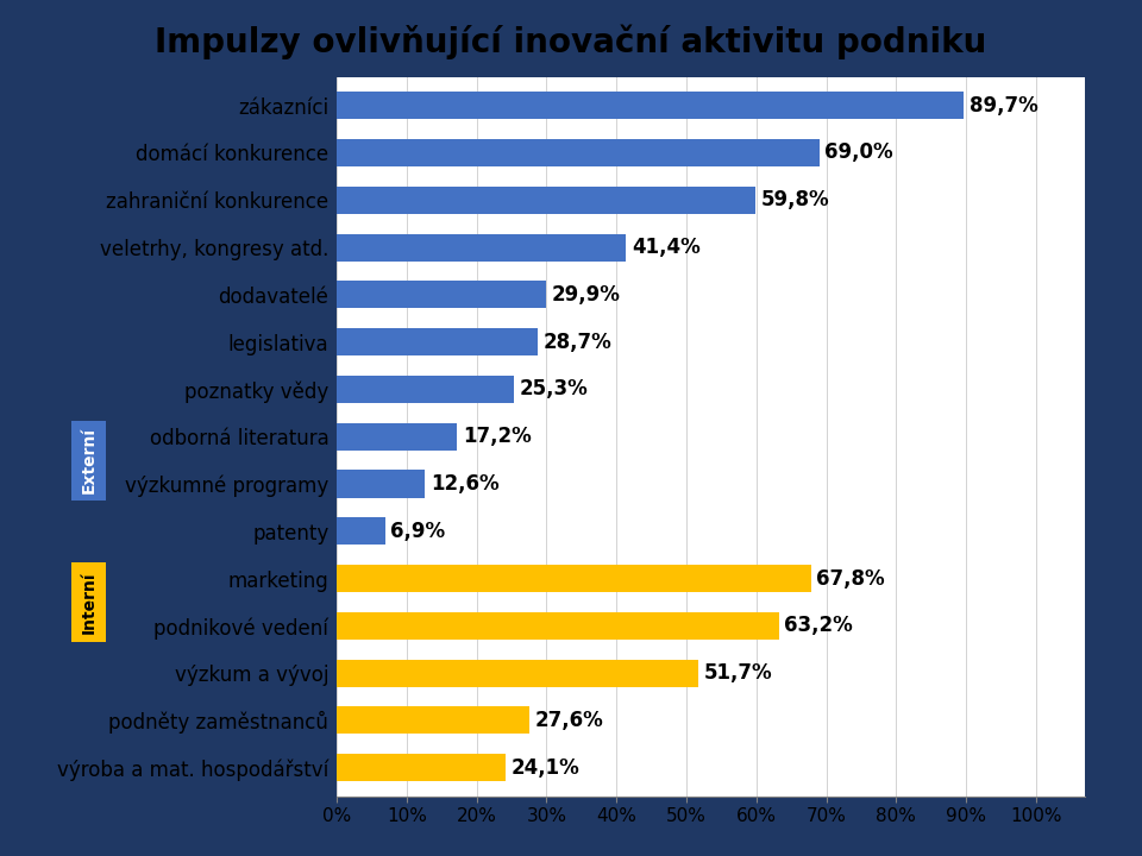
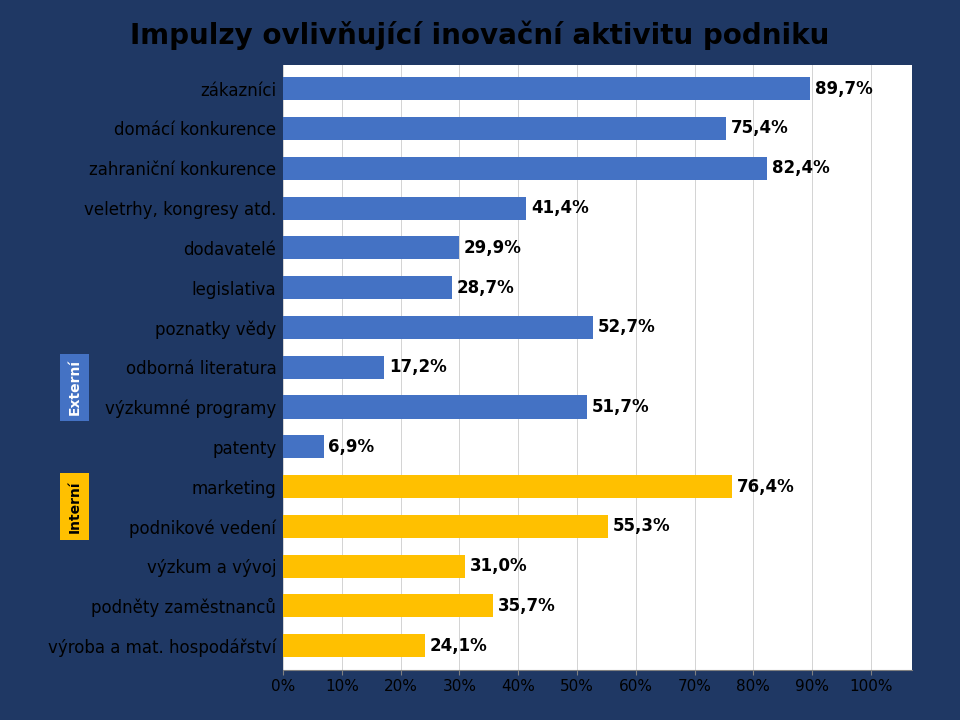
domácí konkurence: 69,0% -> 75,4%
zahraniční konkurence: 59,8% -> 82,4%
poznatky vědy: 25,3% -> 52,7%
výzkumné programy: 12,6% -> 51,7%
marketing: 67,8% -> 76,4%
podnikové vedení: 63,2% -> 55,3%
výzkum a vývoj: 51,7% -> 31,0%
podněty zaměstnanců: 27,6% -> 35,7%
